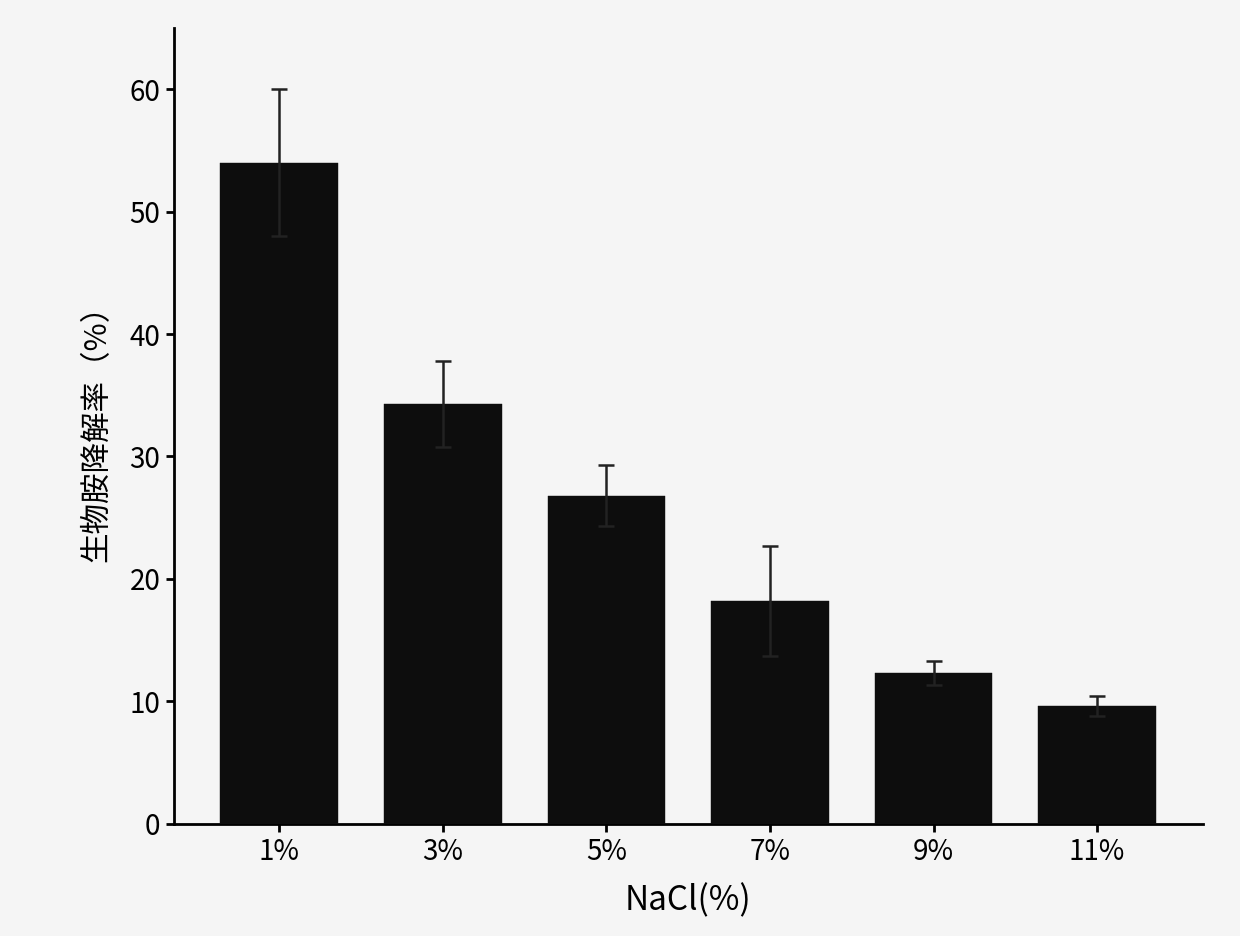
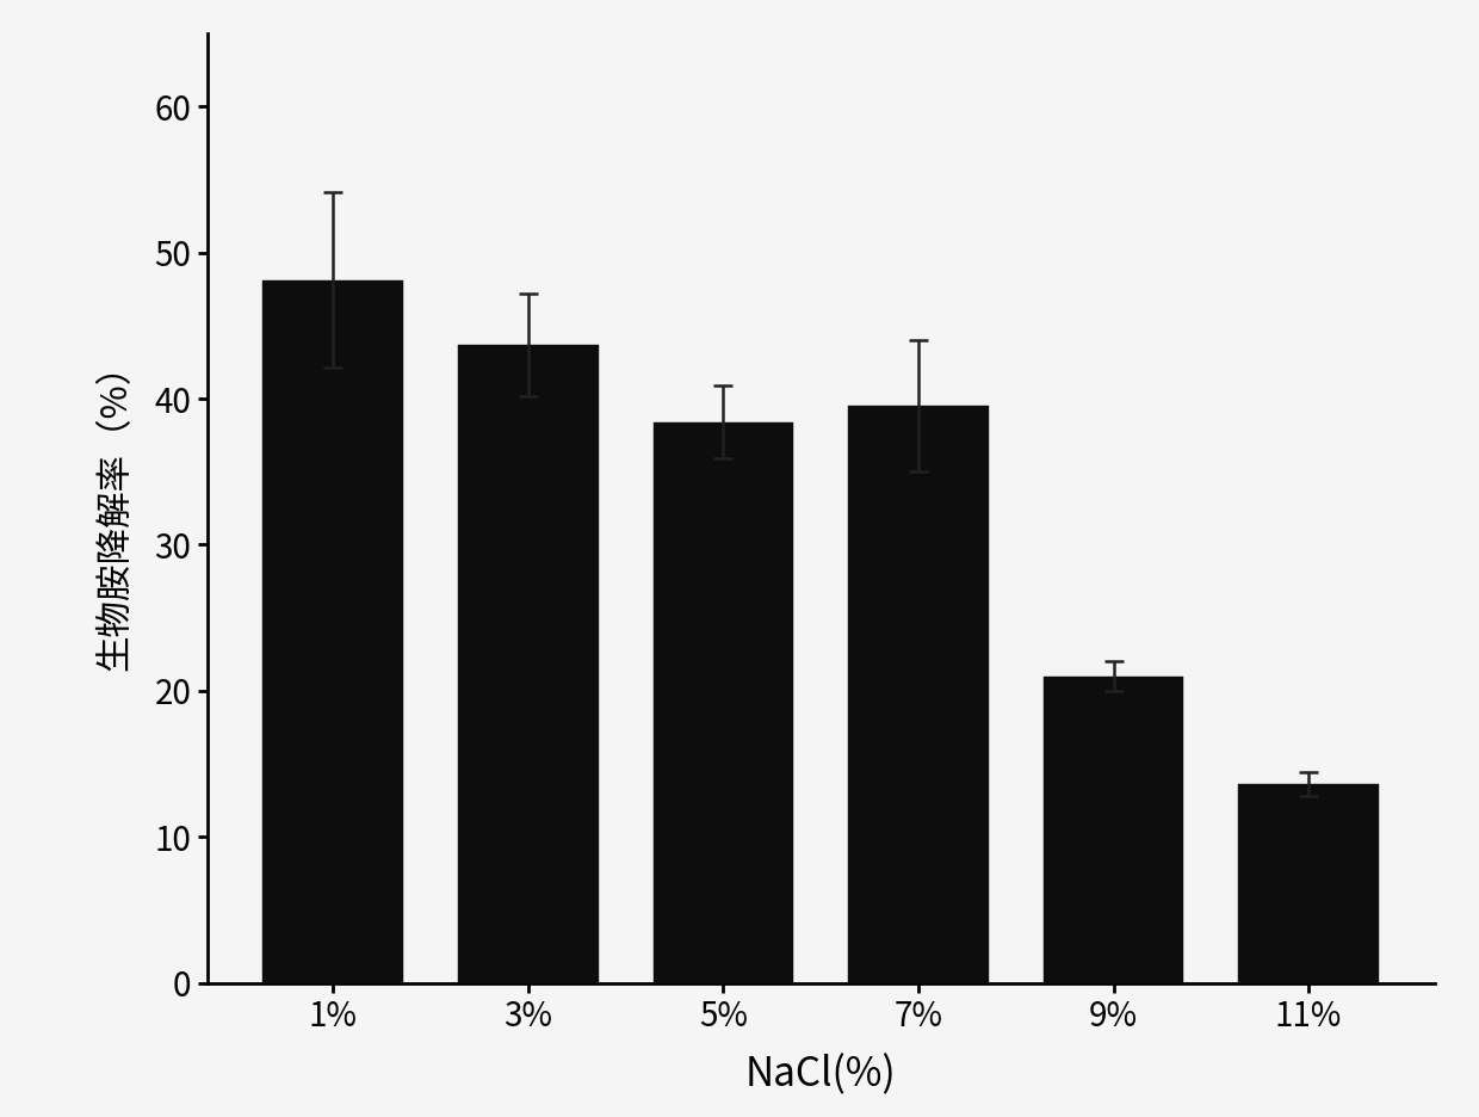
1%: 54.0 -> 48.1
3%: 34.3 -> 43.7
5%: 26.8 -> 38.4
7%: 18.2 -> 39.5
9%: 12.3 -> 21.0
11%: 9.6 -> 13.6
